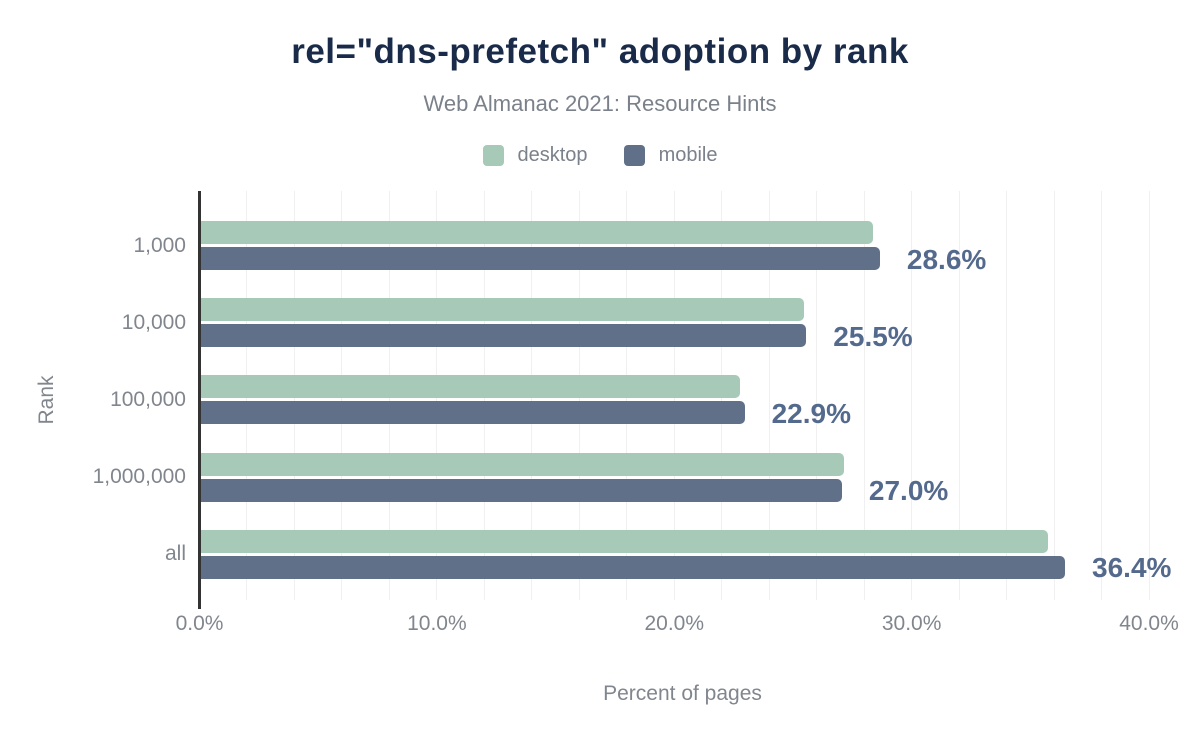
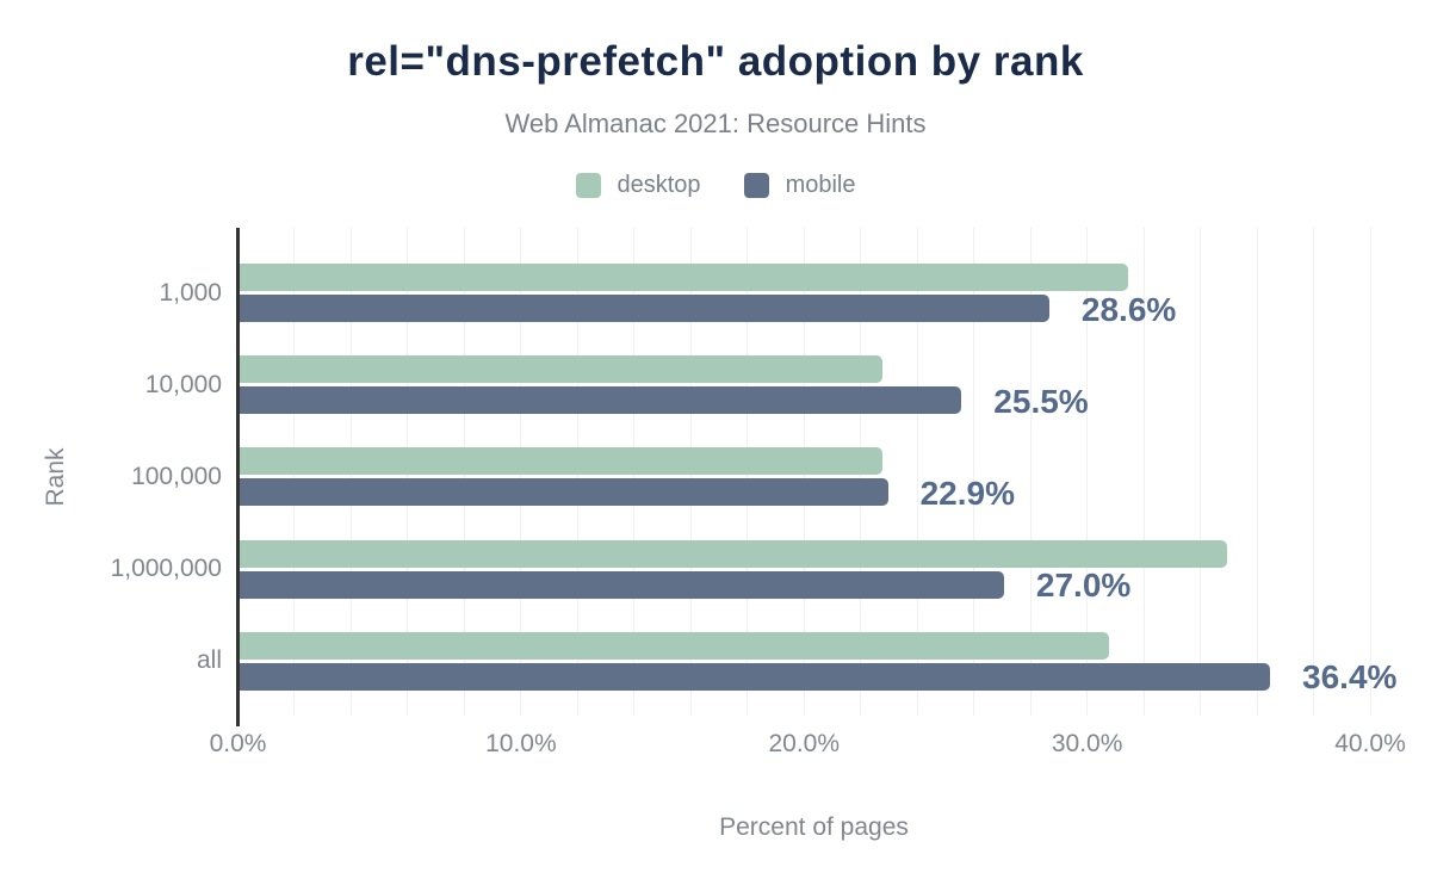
desktop/1,000: 28.3% -> 31.4%
desktop/10,000: 25.4% -> 22.7%
desktop/1,000,000: 27.1% -> 34.9%
desktop/all: 35.7% -> 30.7%
